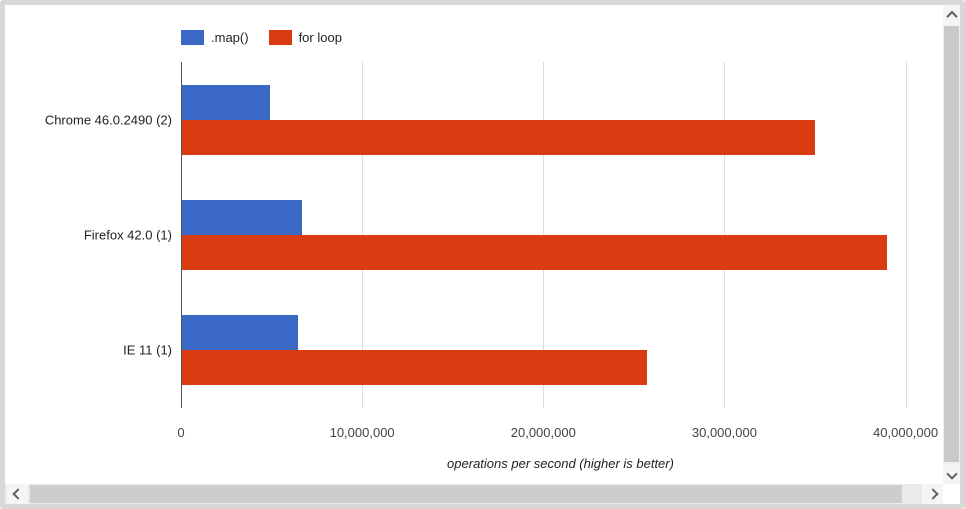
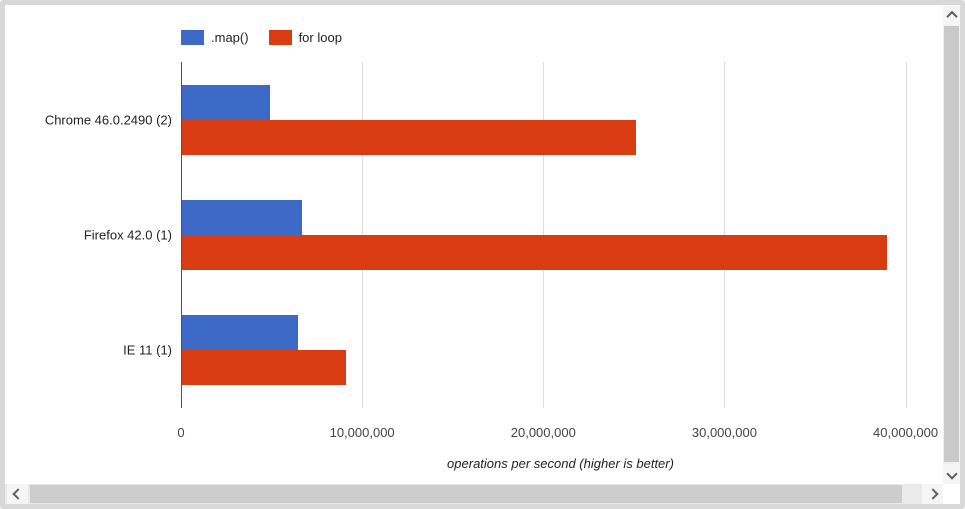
for loop/Chrome 46.0.2490 (2): 35000000 -> 25100000
for loop/IE 11 (1): 25700000 -> 9100000
